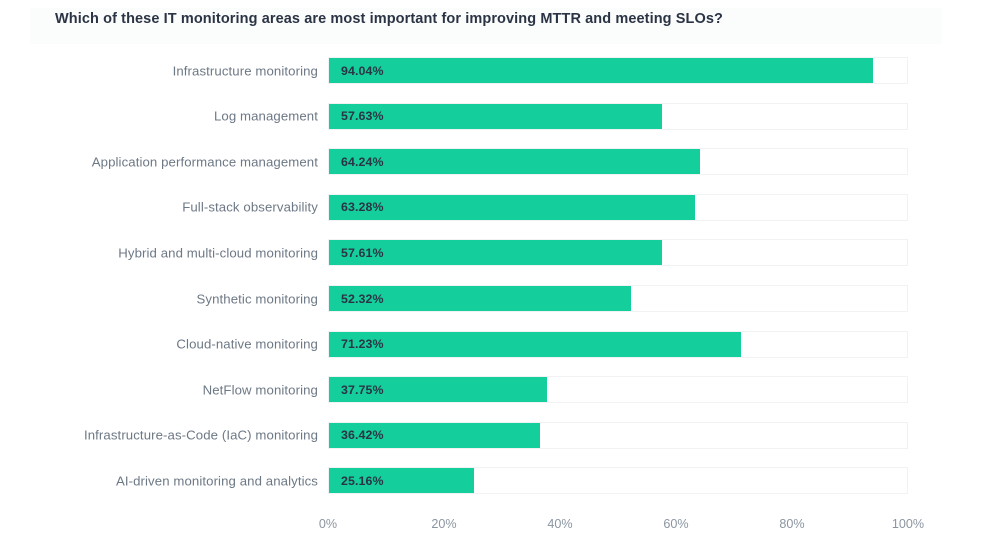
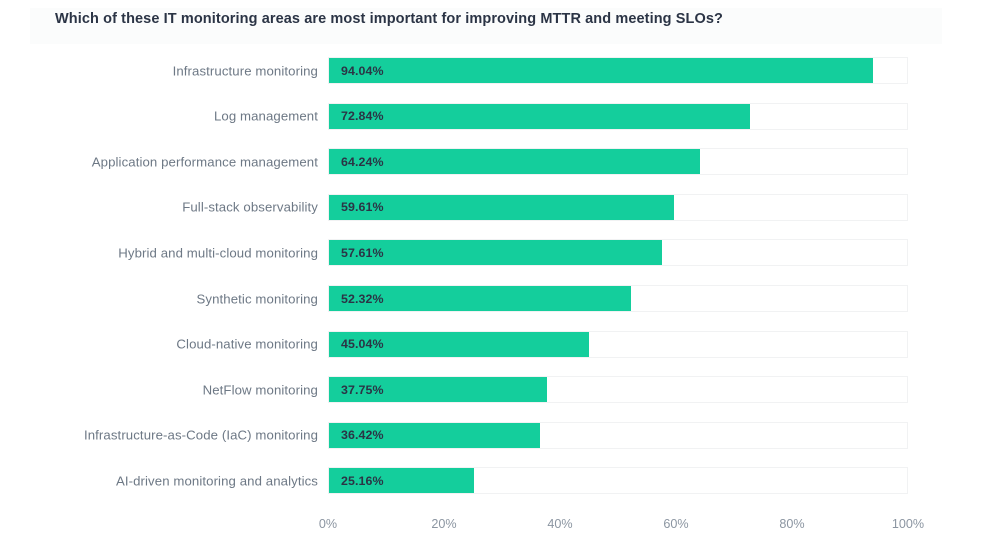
Log management: 57.63% -> 72.84%
Full-stack observability: 63.28% -> 59.61%
Cloud-native monitoring: 71.23% -> 45.04%
